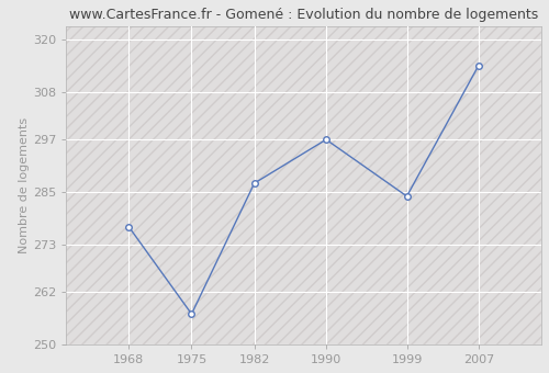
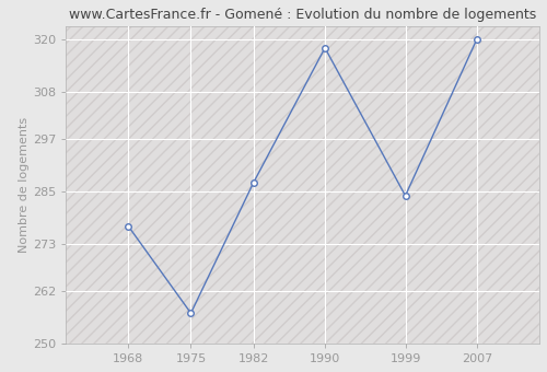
1990: 297 -> 318
2007: 314 -> 320
